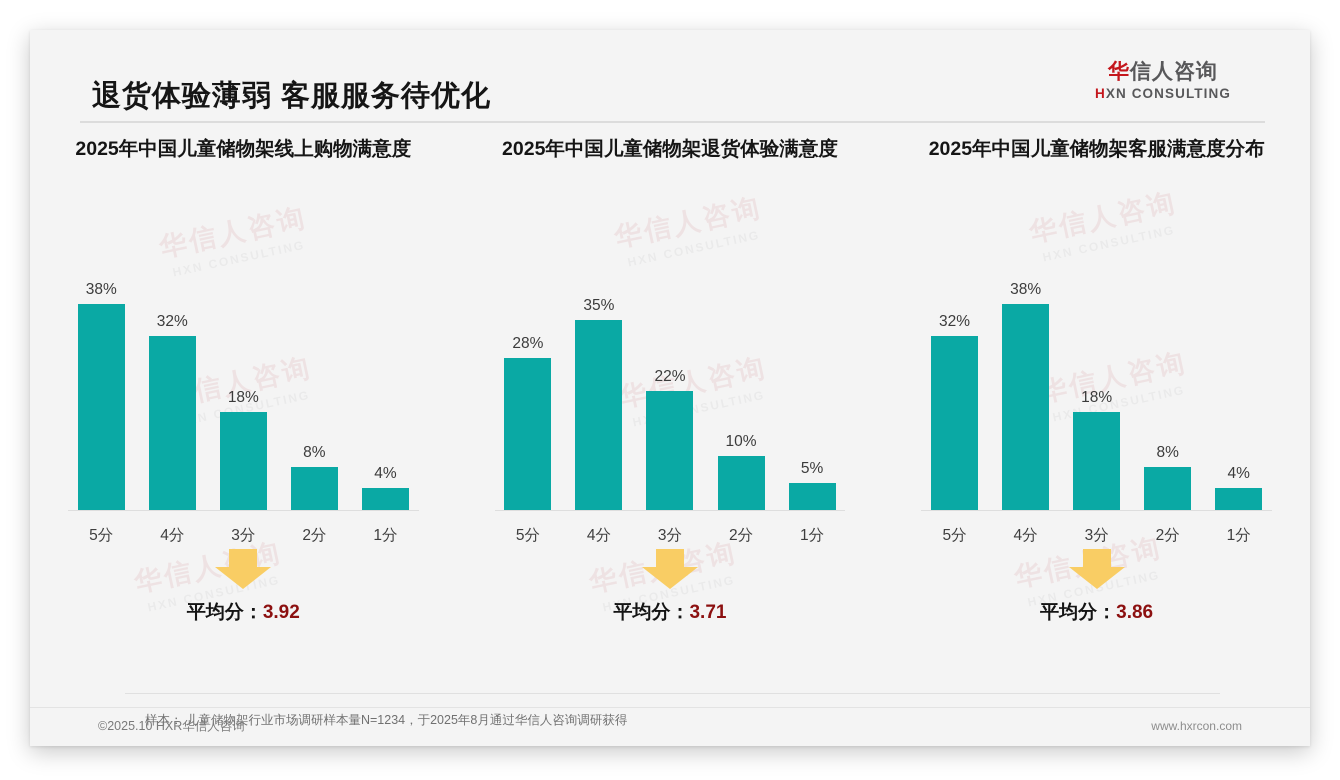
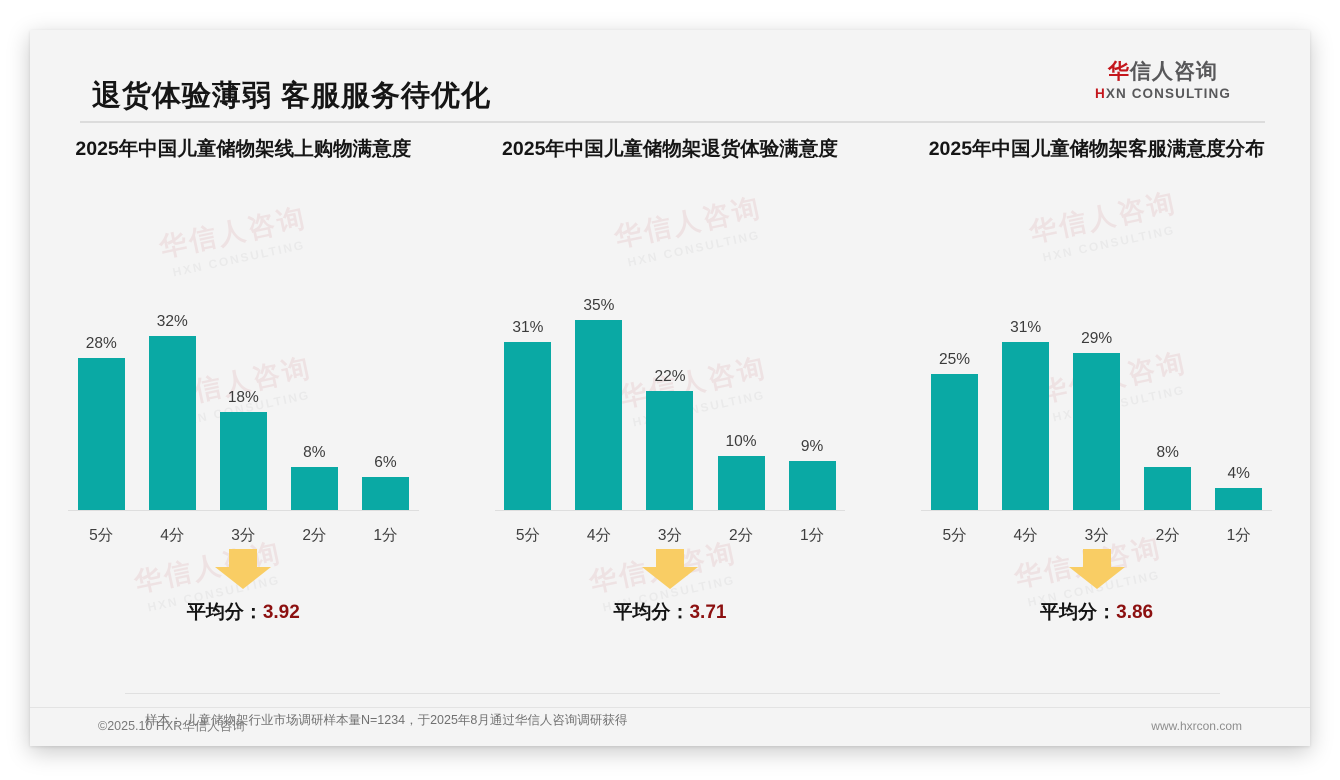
2025年中国儿童储物架线上购物满意度/5分: 38% -> 28%
2025年中国儿童储物架线上购物满意度/1分: 4% -> 6%
2025年中国儿童储物架退货体验满意度/5分: 28% -> 31%
2025年中国儿童储物架退货体验满意度/1分: 5% -> 9%
2025年中国儿童储物架客服满意度分布/5分: 32% -> 25%
2025年中国儿童储物架客服满意度分布/4分: 38% -> 31%
2025年中国儿童储物架客服满意度分布/3分: 18% -> 29%
